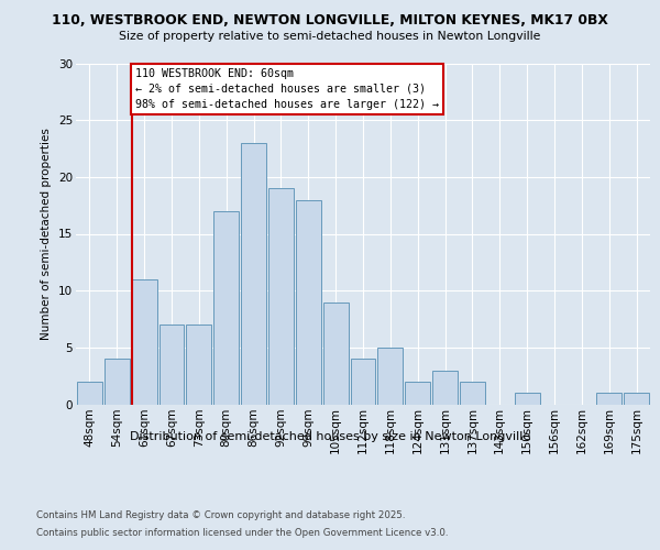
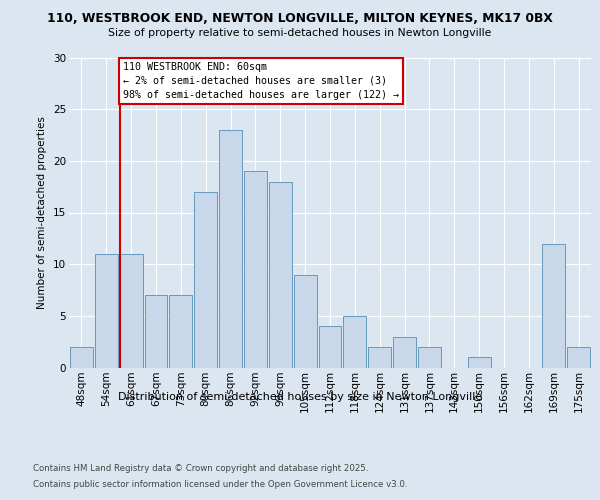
54sqm: 4 -> 11
169sqm: 1 -> 12
175sqm: 1 -> 2
